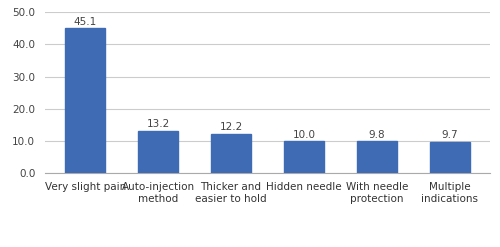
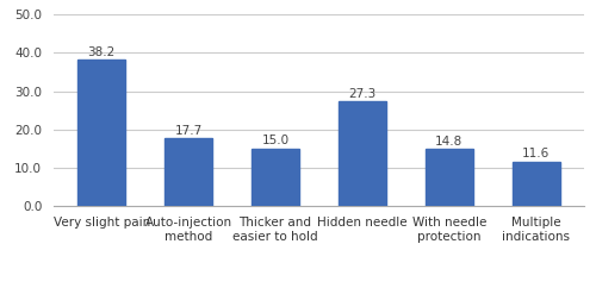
Very slight pain: 45.1 -> 38.2
Auto-injection method: 13.2 -> 17.7
Thicker and easier to hold: 12.2 -> 15.0
Hidden needle: 10.0 -> 27.3
With needle protection: 9.8 -> 14.8
Multiple indications: 9.7 -> 11.6
